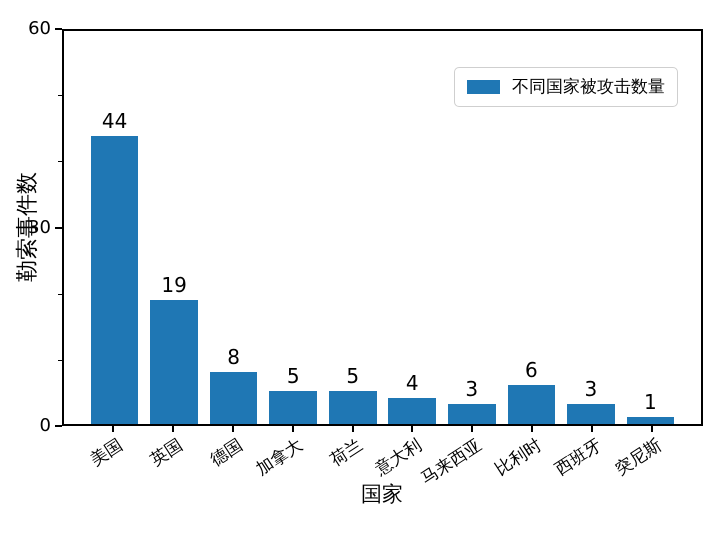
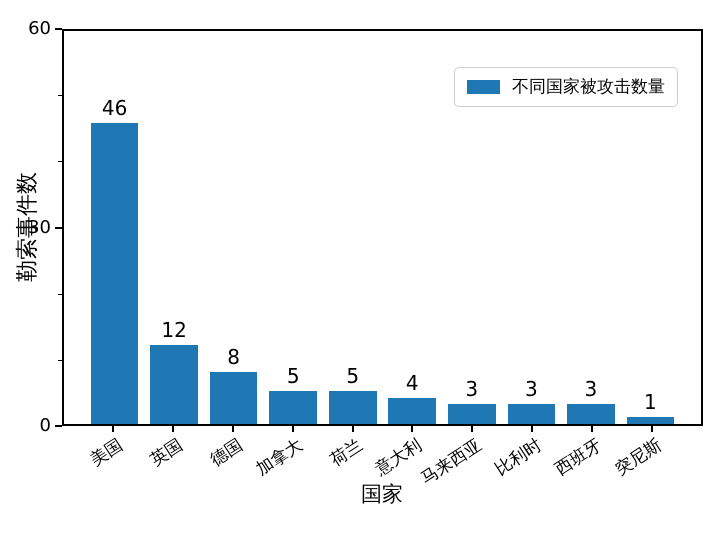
美国: 44 -> 46
英国: 19 -> 12
比利时: 6 -> 3
